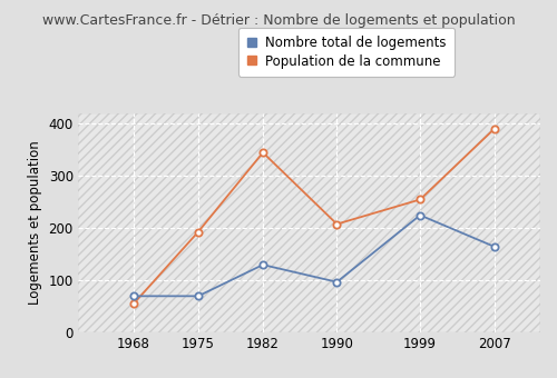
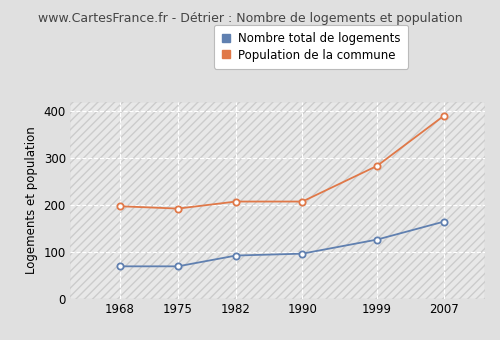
Population de la commune/1968: 55 -> 198
Nombre total de logements/1982: 130 -> 93
Population de la commune/1982: 345 -> 208
Nombre total de logements/1999: 225 -> 127
Population de la commune/1999: 255 -> 284
